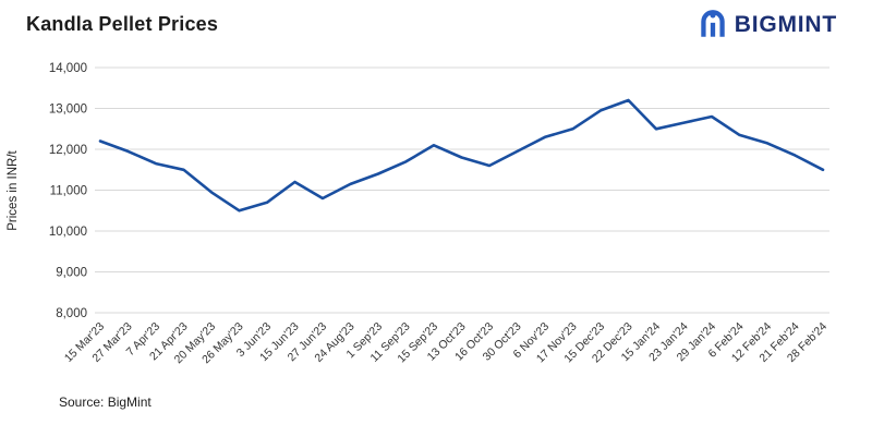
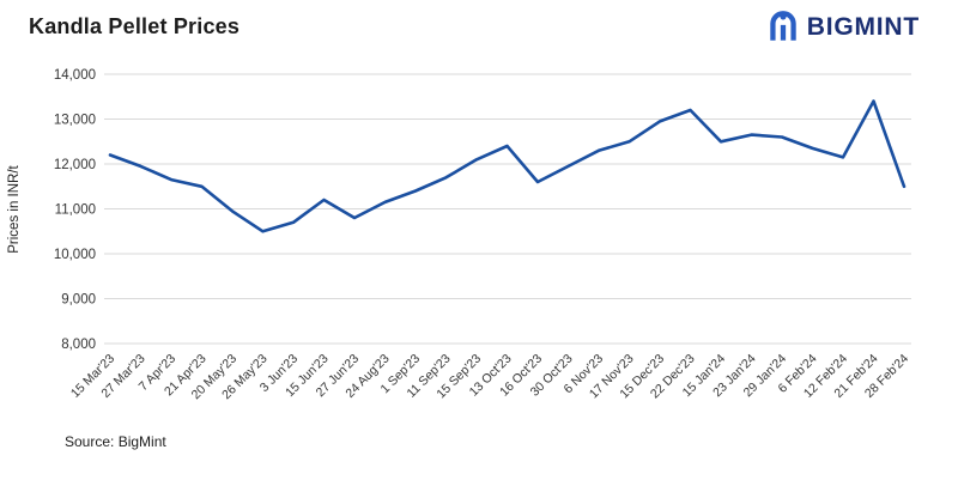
13 Oct'23: 11800 -> 12400
29 Jan'24: 12800 -> 12600
21 Feb'24: 11800 -> 13400
